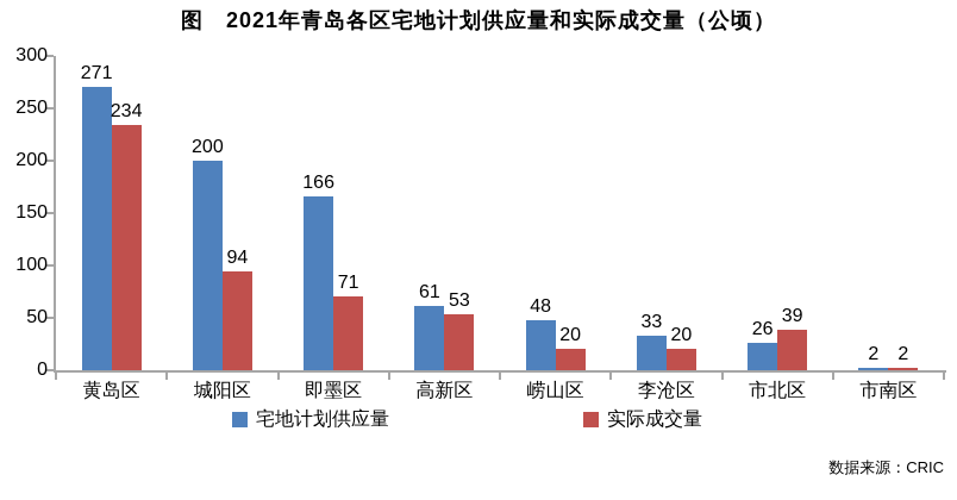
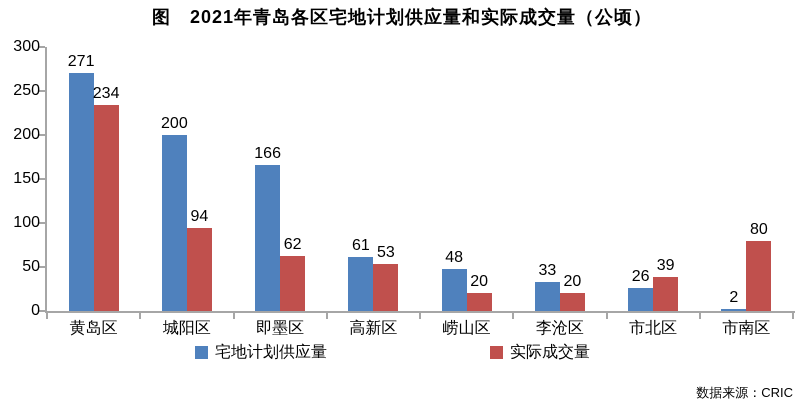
实际成交量/即墨区: 71 -> 62
实际成交量/市南区: 2 -> 80
